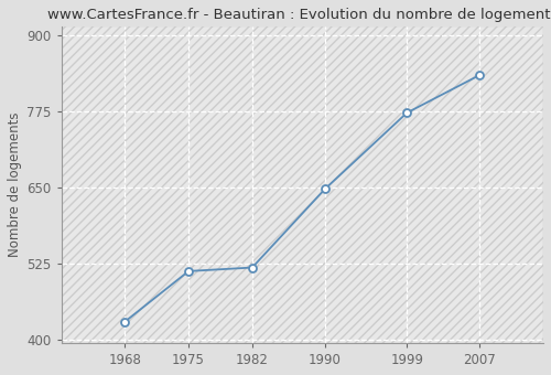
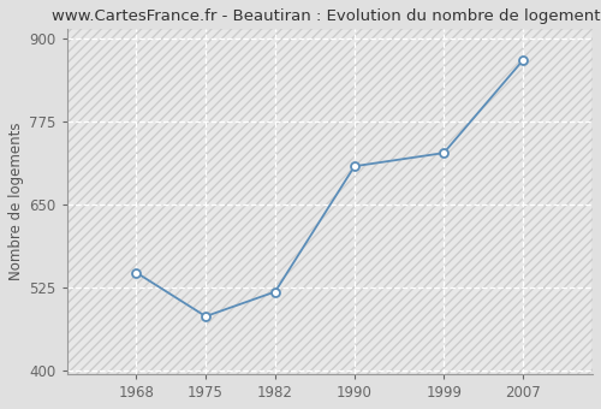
1968: 430 -> 548
1975: 513 -> 482
1990: 648 -> 708
1999: 773 -> 728
2007: 835 -> 868
